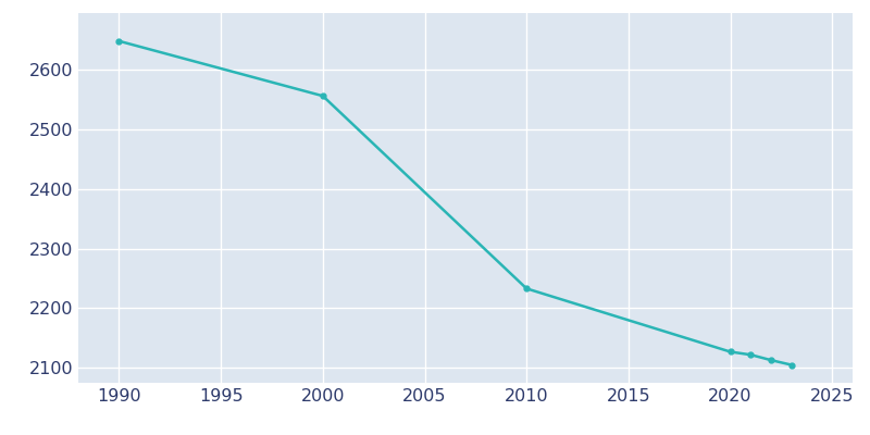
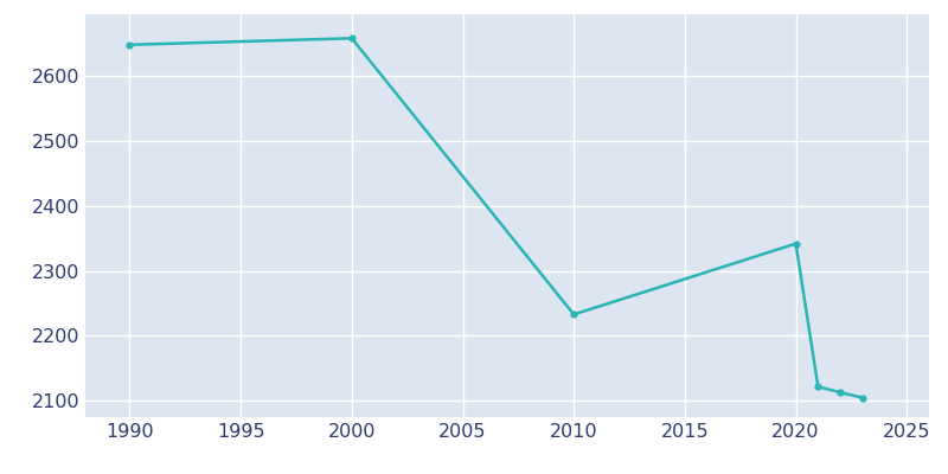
2000: 2556 -> 2658
2020: 2127 -> 2342
